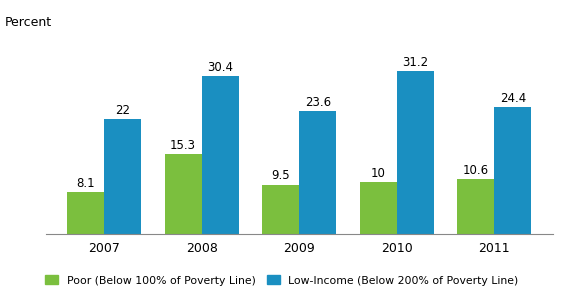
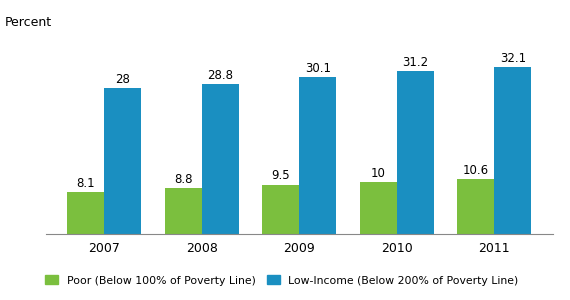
Low-Income (Below 200% of Poverty Line)/2007: 22 -> 28
Poor (Below 100% of Poverty Line)/2008: 15.3 -> 8.8
Low-Income (Below 200% of Poverty Line)/2008: 30.4 -> 28.8
Low-Income (Below 200% of Poverty Line)/2009: 23.6 -> 30.1
Low-Income (Below 200% of Poverty Line)/2011: 24.4 -> 32.1
